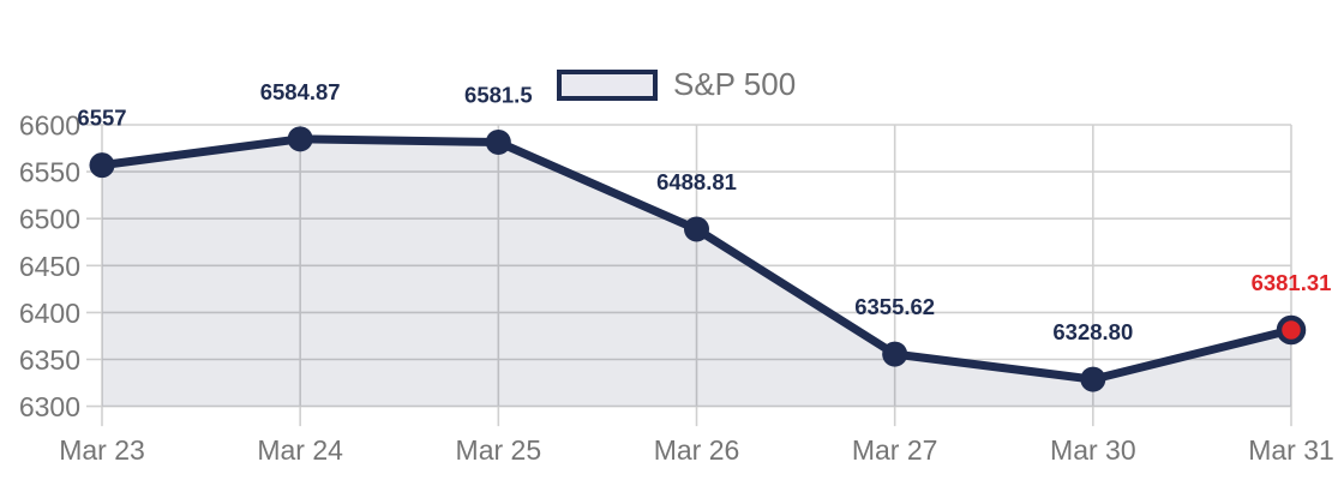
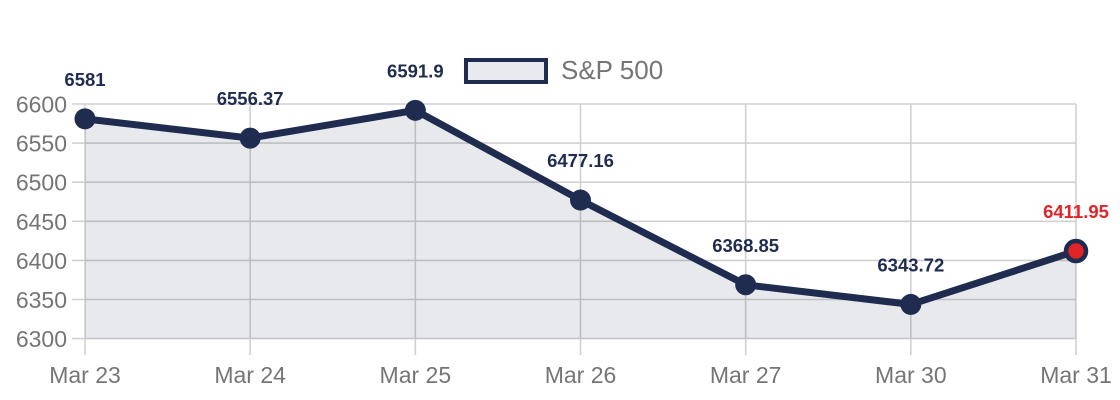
Mar 23: 6557 -> 6581
Mar 24: 6584.87 -> 6556.37
Mar 25: 6581.5 -> 6591.9
Mar 26: 6488.81 -> 6477.16
Mar 27: 6355.62 -> 6368.85
Mar 30: 6328.80 -> 6343.72
Mar 31: 6381.31 -> 6411.95
